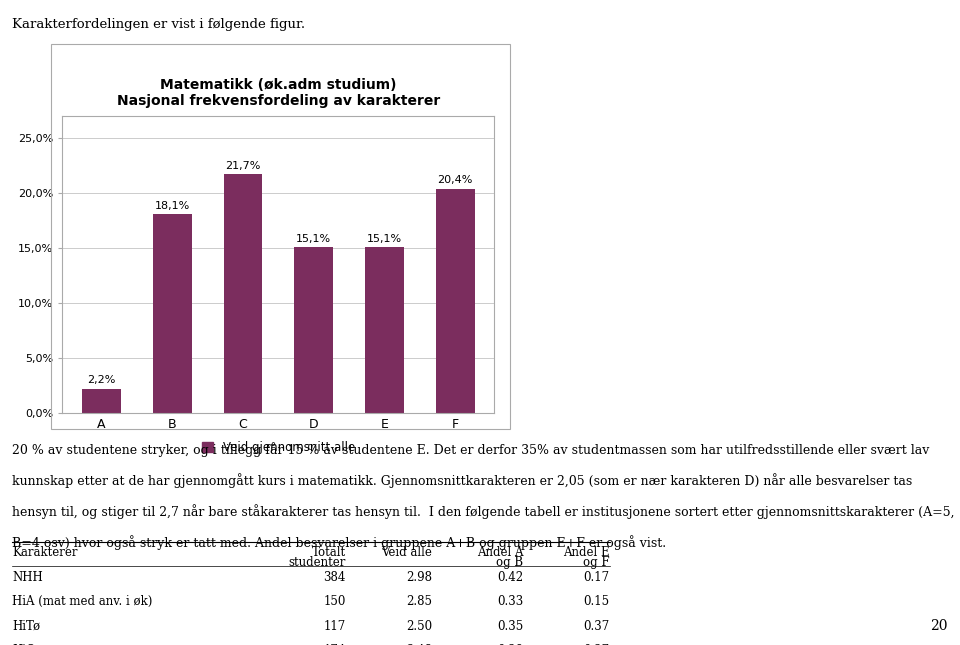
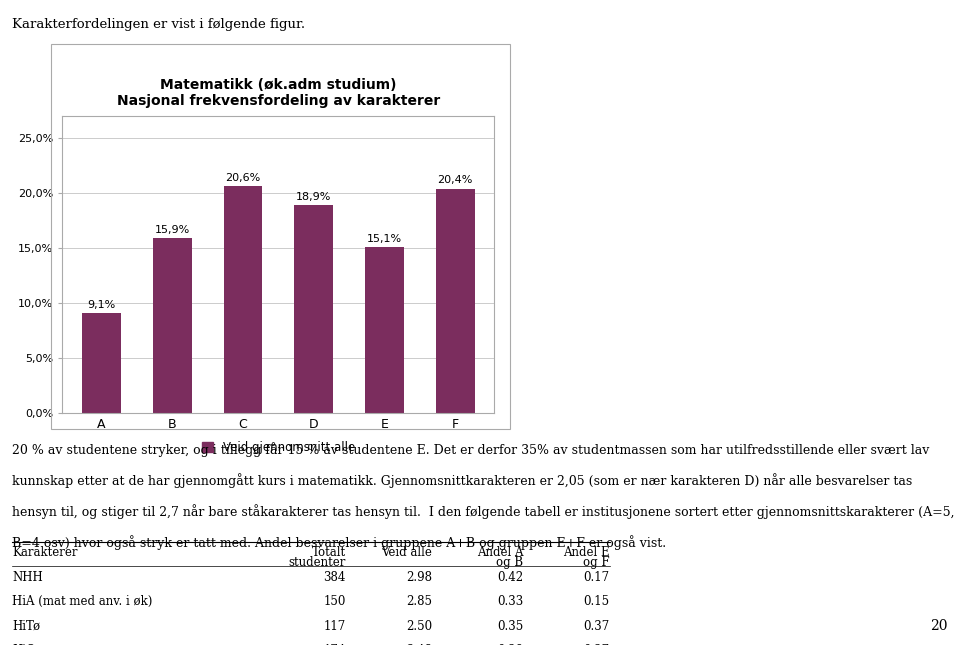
A: 2,2% -> 9,1%
B: 18,1% -> 15,9%
C: 21,7% -> 20,6%
D: 15,1% -> 18,9%
